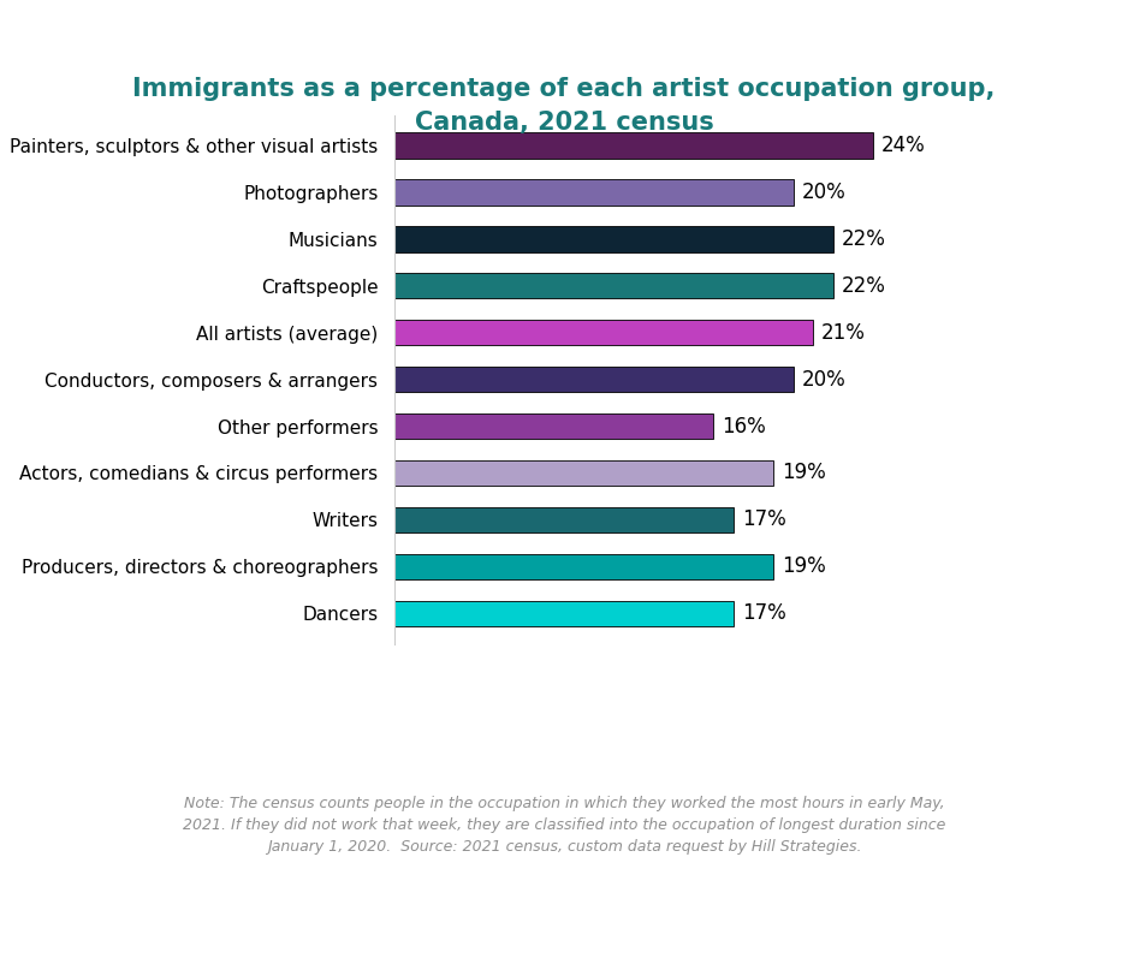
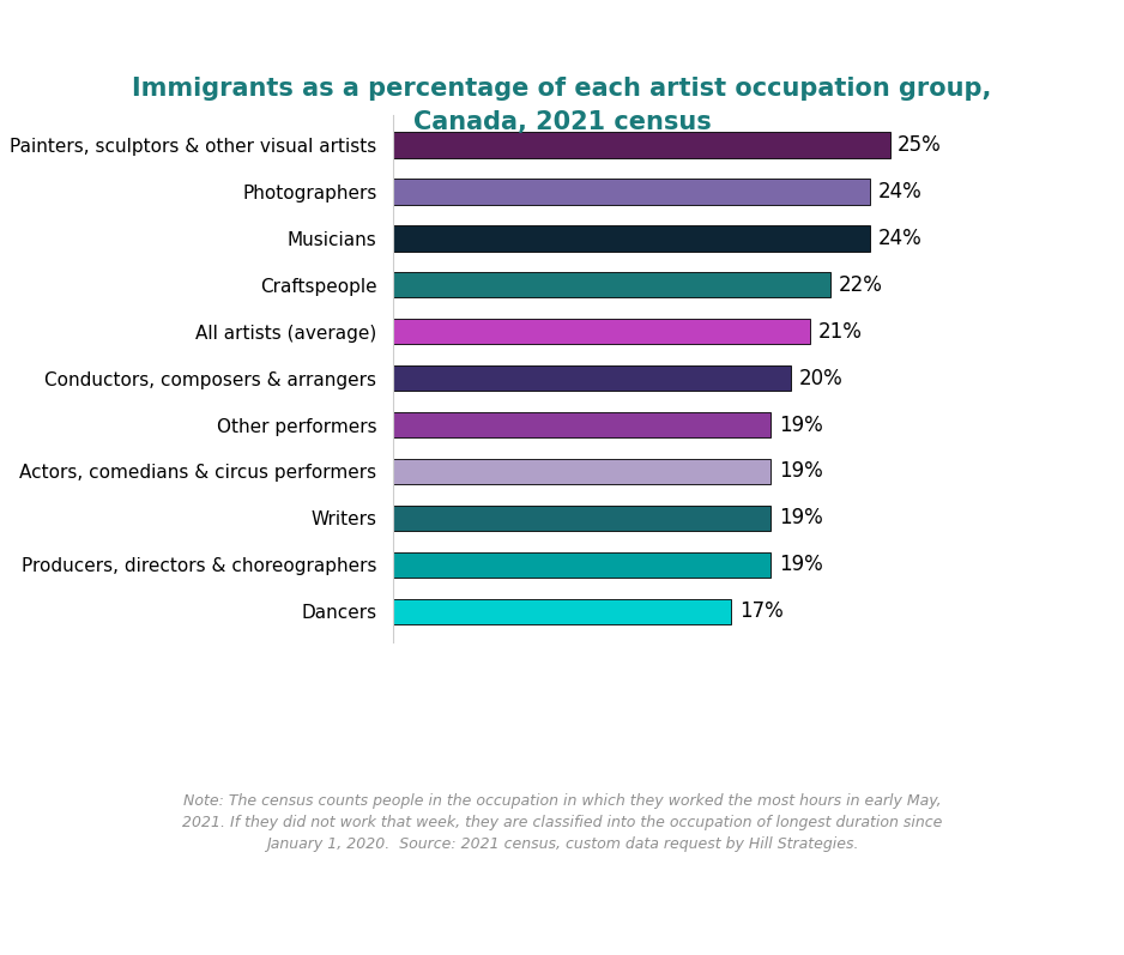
Painters, sculptors & other visual artists: 24% -> 25%
Photographers: 20% -> 24%
Musicians: 22% -> 24%
Other performers: 16% -> 19%
Writers: 17% -> 19%
